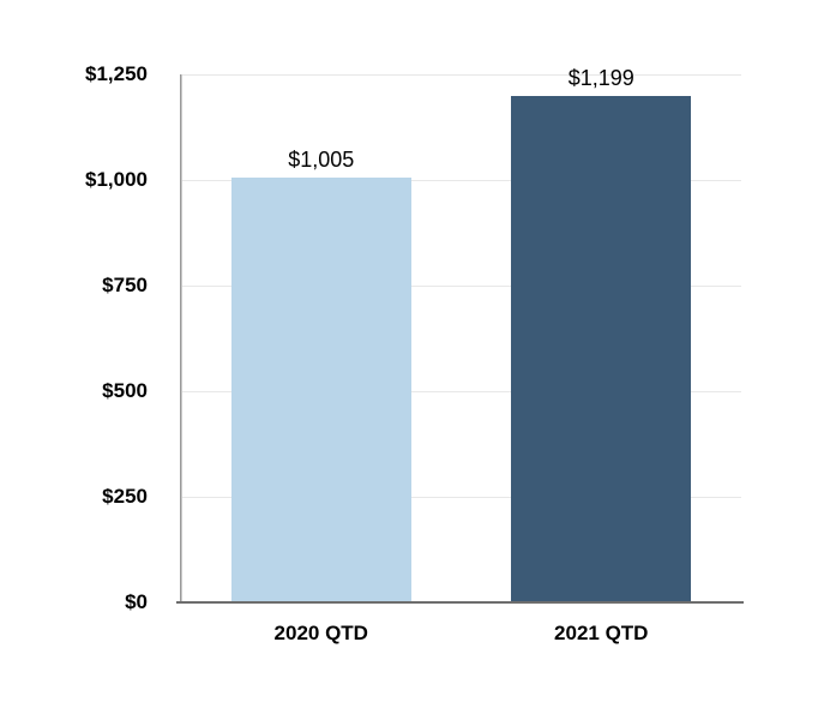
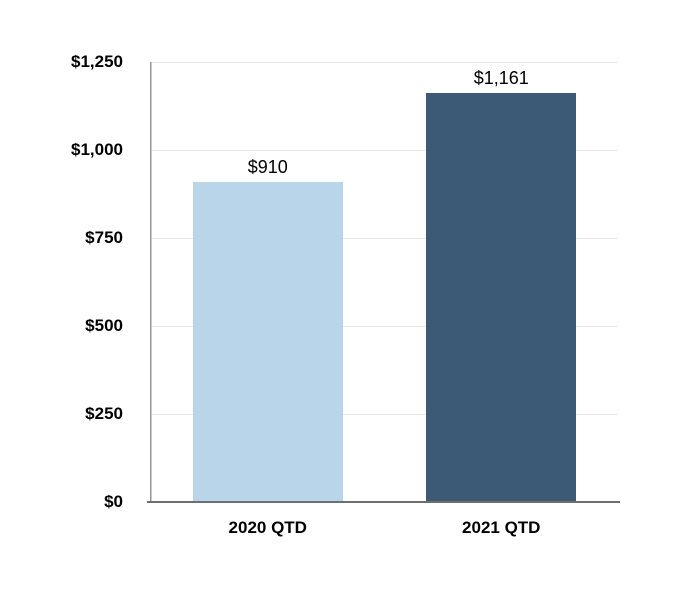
2020 QTD: $1,005 -> $910
2021 QTD: $1,199 -> $1,161
